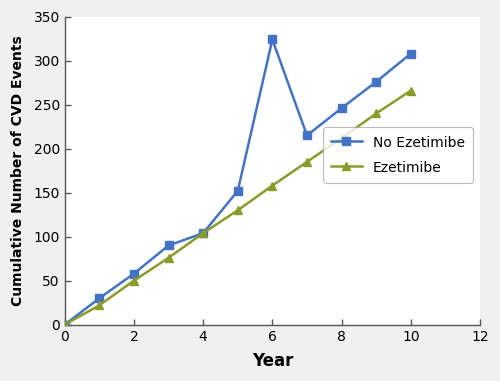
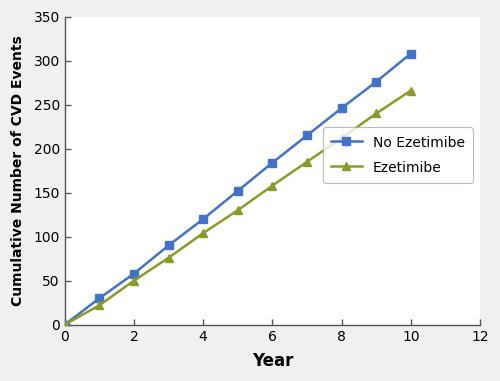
No Ezetimibe/4: 104 -> 120
No Ezetimibe/6: 324 -> 184
